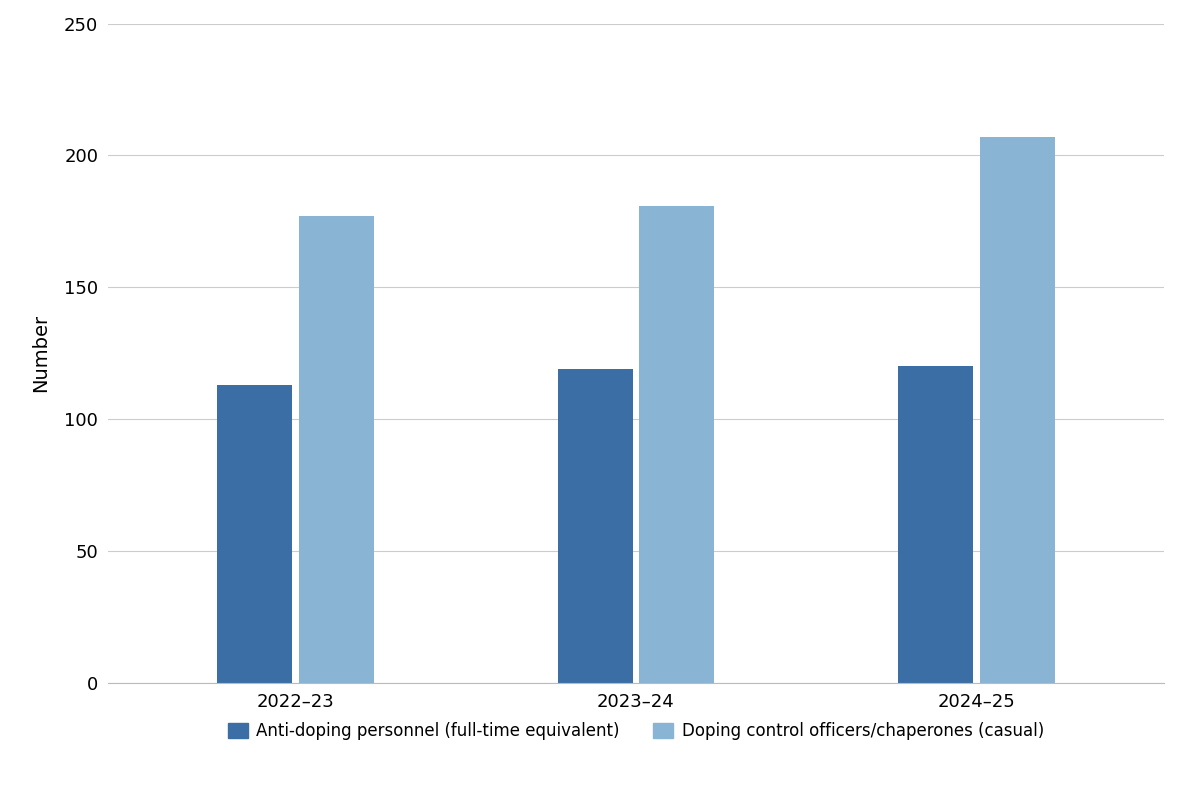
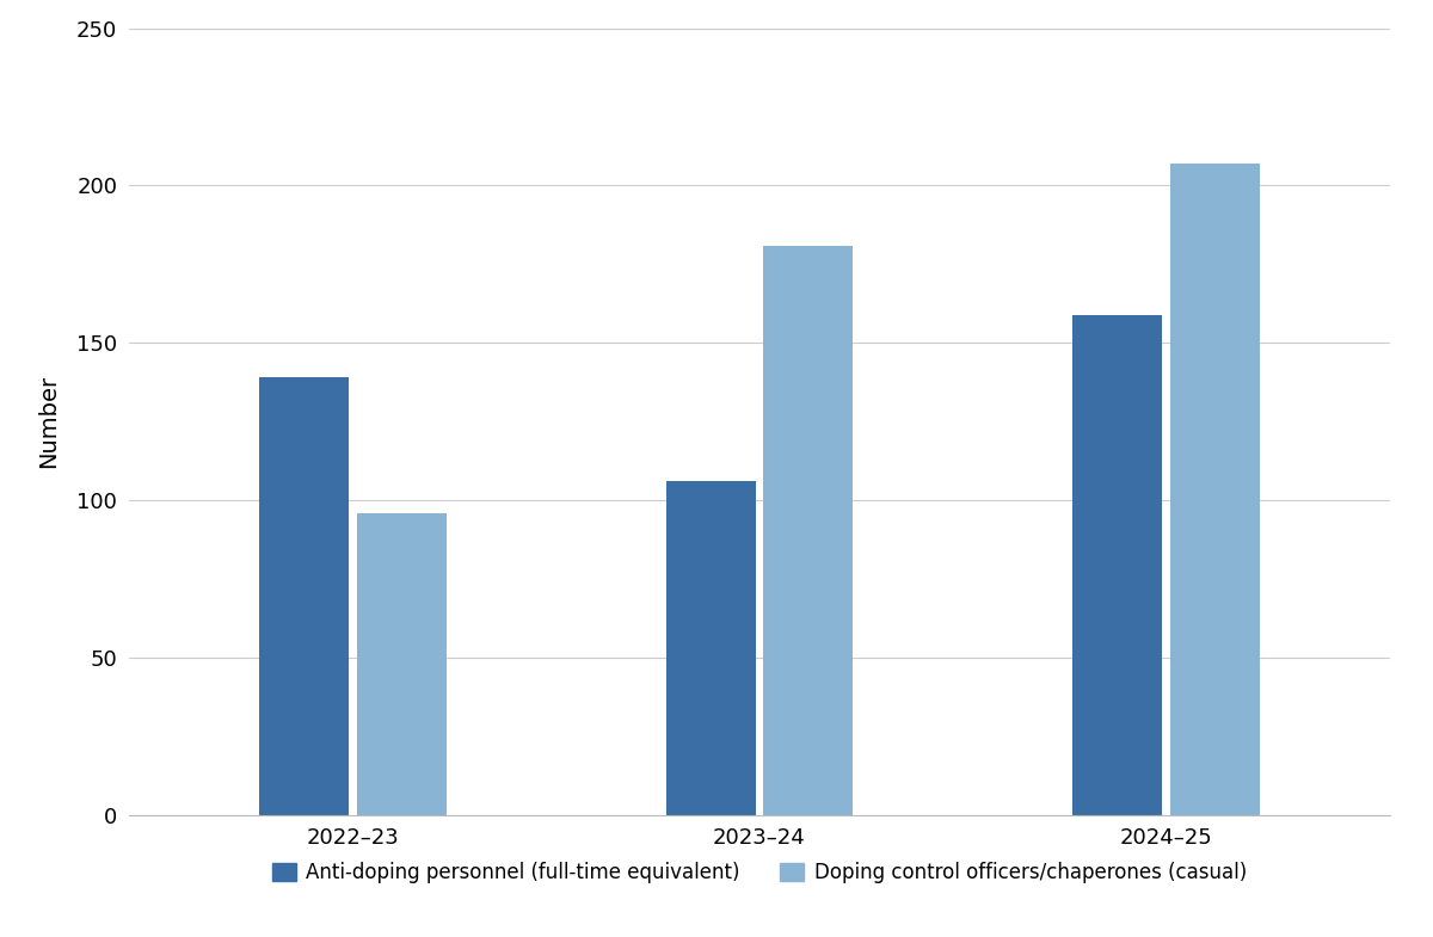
Anti-doping personnel (full-time equivalent)/2022–23: 113 -> 139
Doping control officers/chaperones (casual)/2022–23: 177 -> 96
Anti-doping personnel (full-time equivalent)/2023–24: 119 -> 106
Anti-doping personnel (full-time equivalent)/2024–25: 120 -> 159
